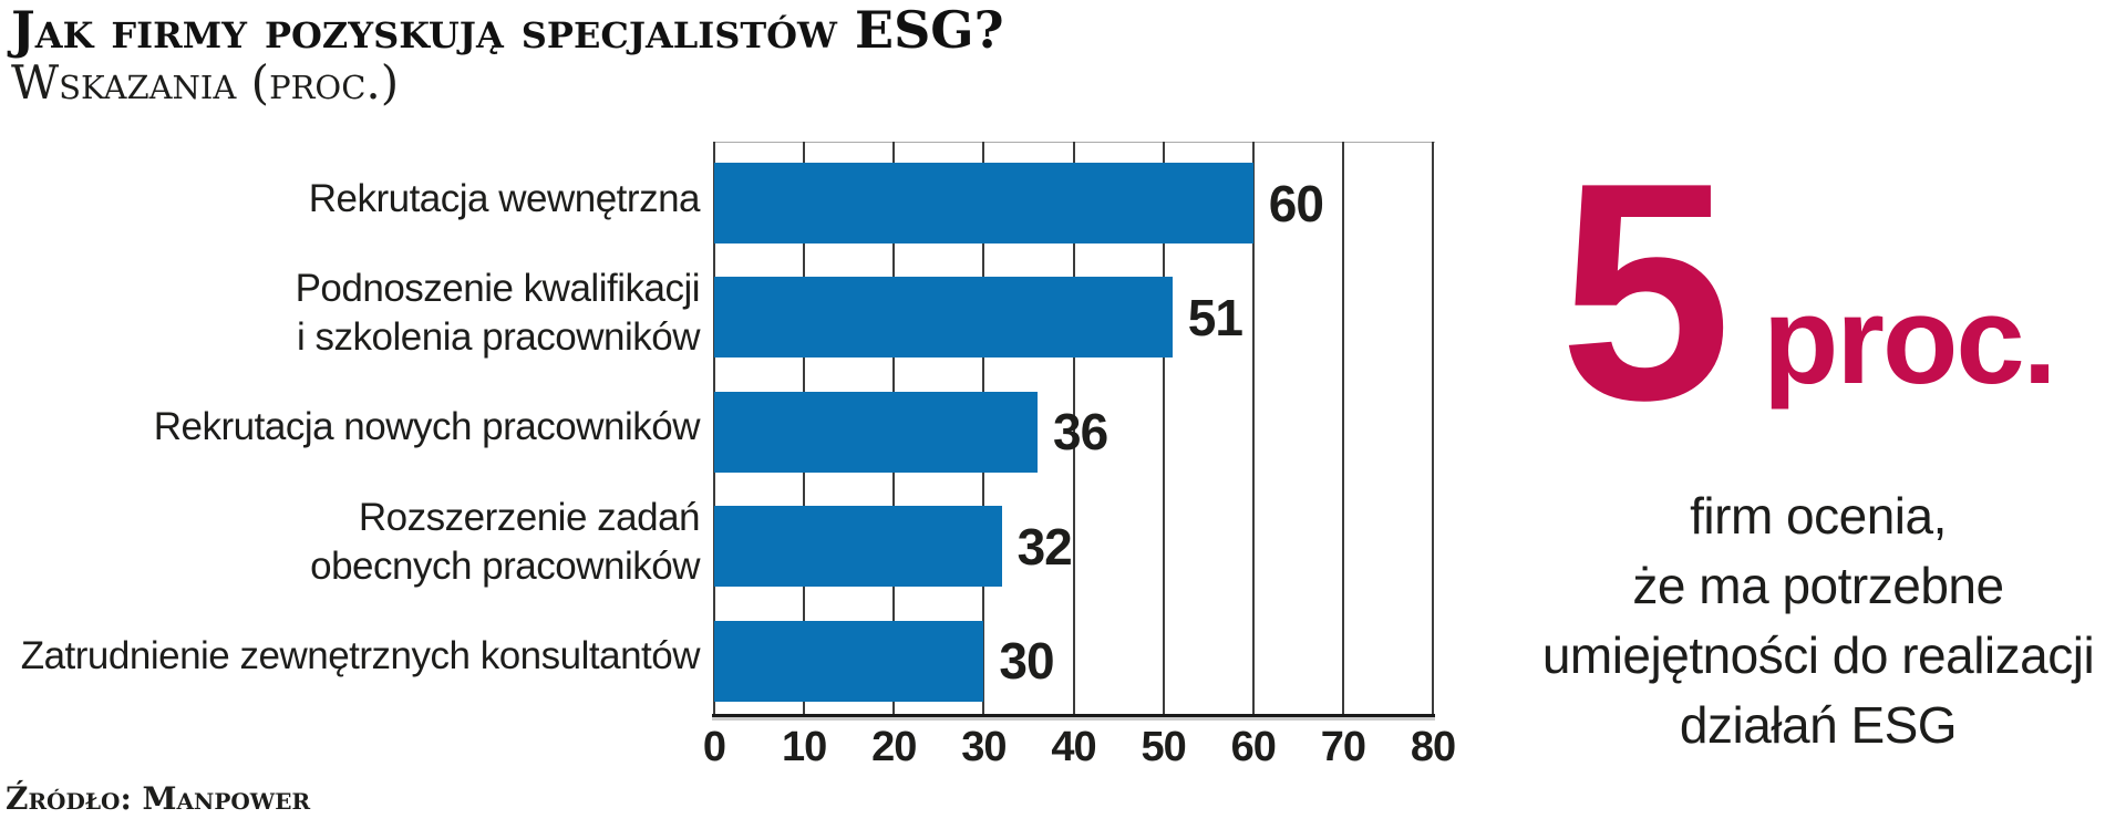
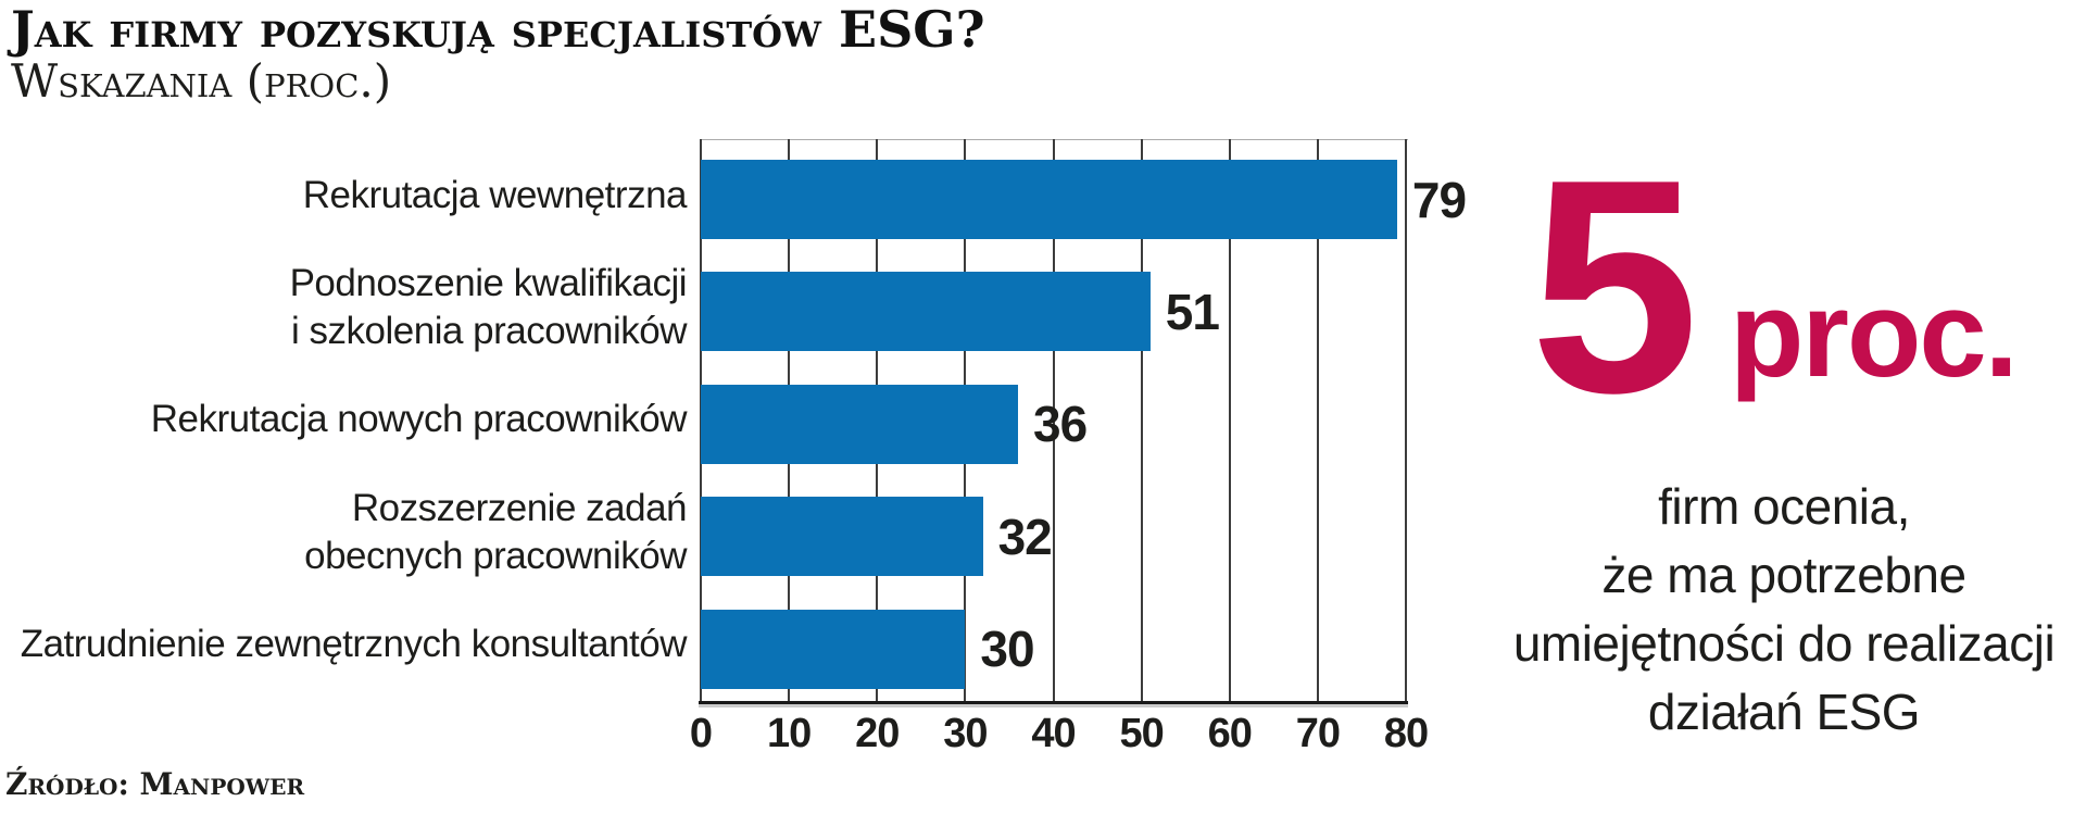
Rekrutacja wewnętrzna: 60 -> 79
